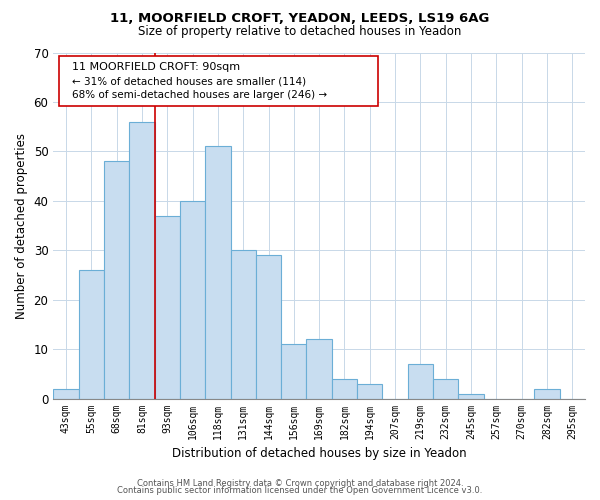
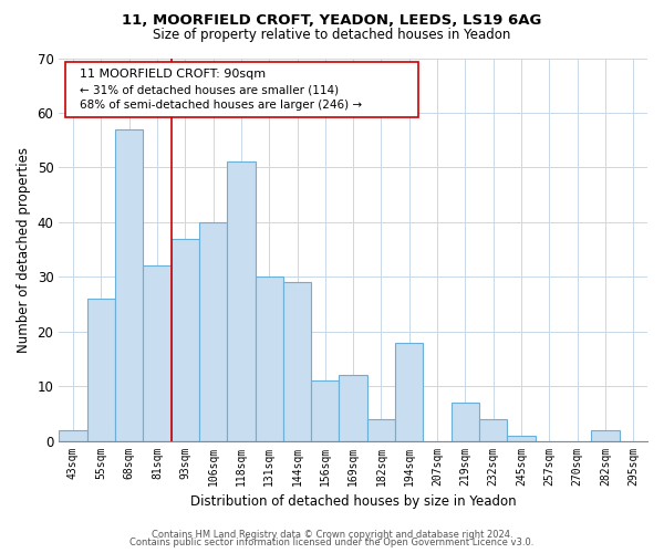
68sqm: 48 -> 57
81sqm: 56 -> 32
194sqm: 3 -> 18
